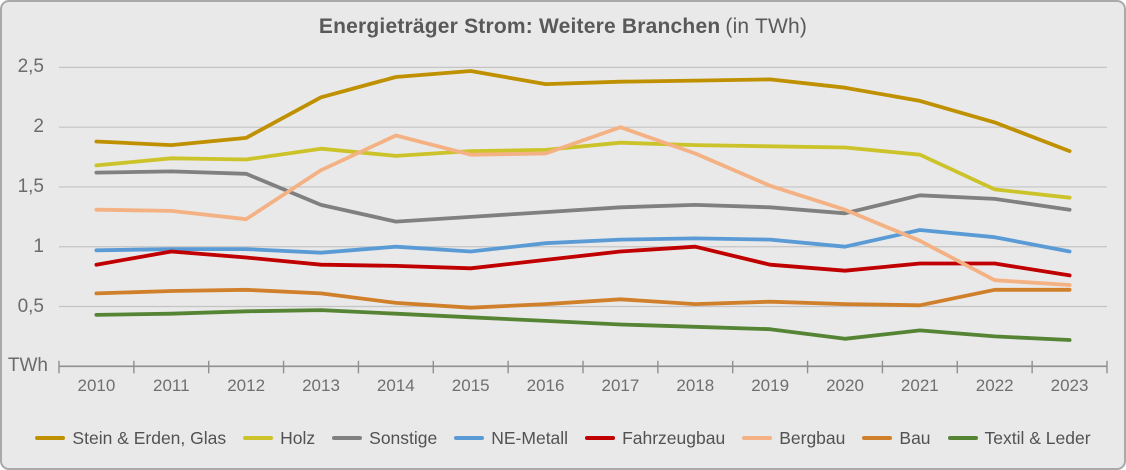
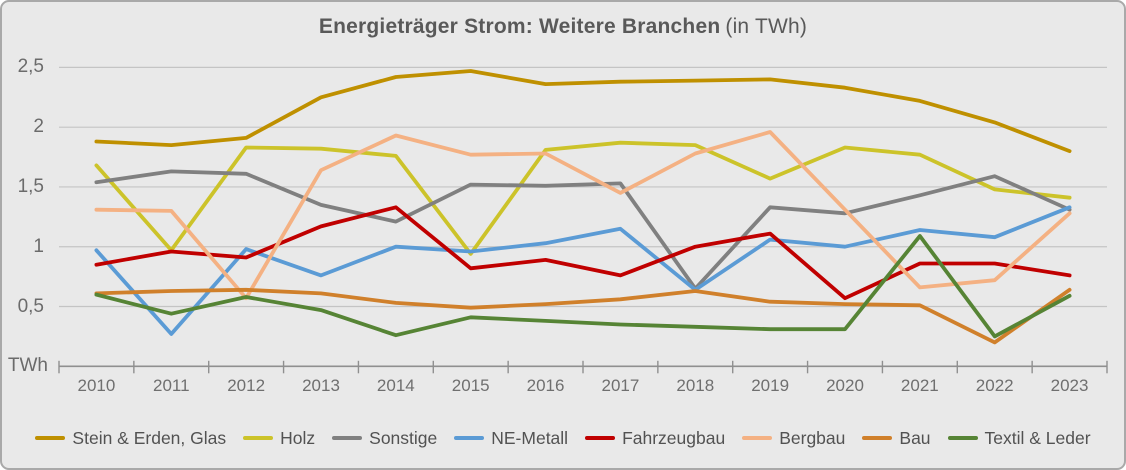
Sonstige/2010: 1,62 -> 1,54
Textil & Leder/2010: 0,43 -> 0,60
Holz/2011: 1,74 -> 0,97
NE-Metall/2011: 0,98 -> 0,27
Holz/2012: 1,73 -> 1,83
Bergbau/2012: 1,23 -> 0,57
Textil & Leder/2012: 0,46 -> 0,58
NE-Metall/2013: 0,95 -> 0,76
Fahrzeugbau/2013: 0,85 -> 1,17
Fahrzeugbau/2014: 0,84 -> 1,33
Textil & Leder/2014: 0,44 -> 0,26
Holz/2015: 1,80 -> 0,94
Sonstige/2015: 1,25 -> 1,52
Sonstige/2016: 1,29 -> 1,51
Sonstige/2017: 1,33 -> 1,53
NE-Metall/2017: 1,06 -> 1,15
Fahrzeugbau/2017: 0,96 -> 0,76
Bergbau/2017: 2,00 -> 1,45
Sonstige/2018: 1,35 -> 0,65
NE-Metall/2018: 1,07 -> 0,64
Bau/2018: 0,52 -> 0,63
Holz/2019: 1,84 -> 1,57
Fahrzeugbau/2019: 0,85 -> 1,11
Bergbau/2019: 1,51 -> 1,96
Fahrzeugbau/2020: 0,80 -> 0,57
Textil & Leder/2020: 0,23 -> 0,31
Bergbau/2021: 1,05 -> 0,66
Textil & Leder/2021: 0,30 -> 1,09
Sonstige/2022: 1,40 -> 1,59
Bau/2022: 0,64 -> 0,20
NE-Metall/2023: 0,96 -> 1,33
Bergbau/2023: 0,68 -> 1,28
Textil & Leder/2023: 0,22 -> 0,59
